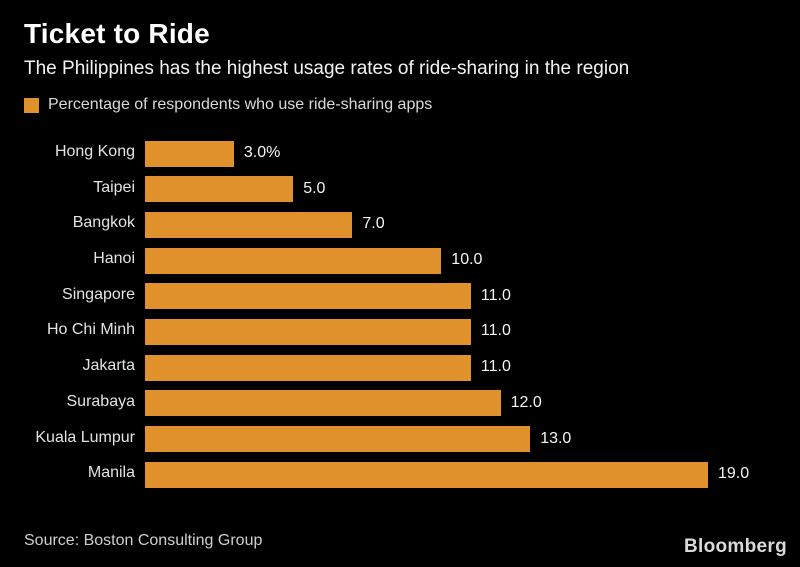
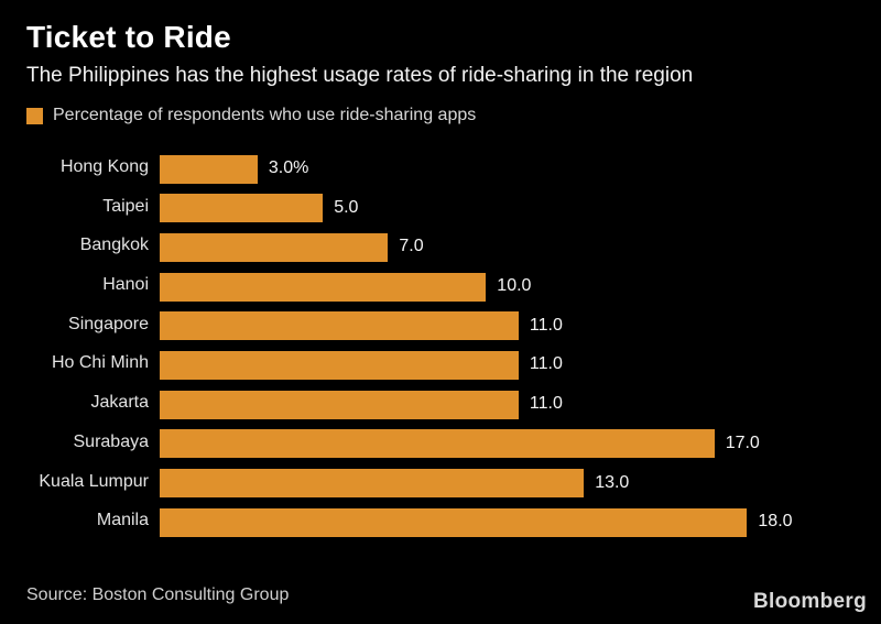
Surabaya: 12.0 -> 17.0
Manila: 19.0 -> 18.0
